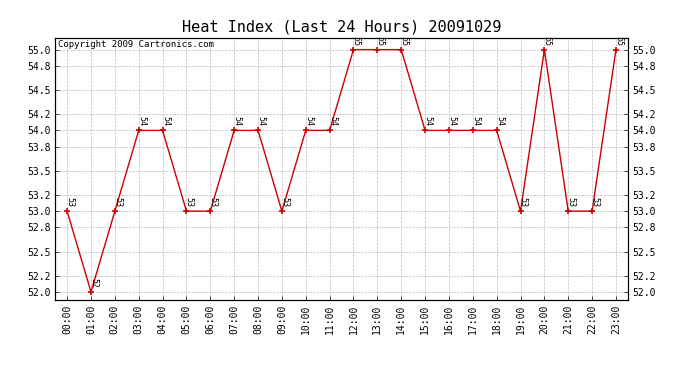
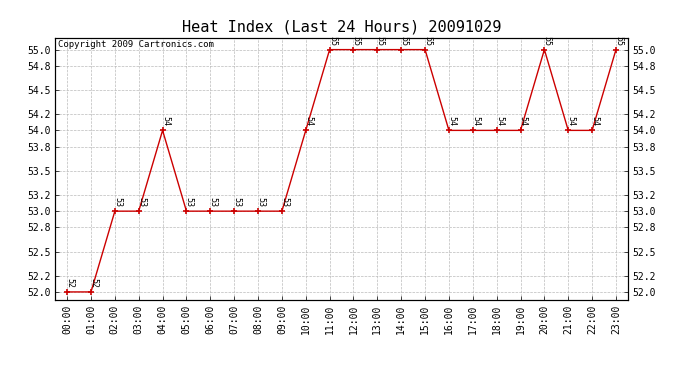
00:00: 53 -> 52
03:00: 54 -> 53
07:00: 54 -> 53
08:00: 54 -> 53
11:00: 54 -> 55
15:00: 54 -> 55
19:00: 53 -> 54
21:00: 53 -> 54
22:00: 53 -> 54
